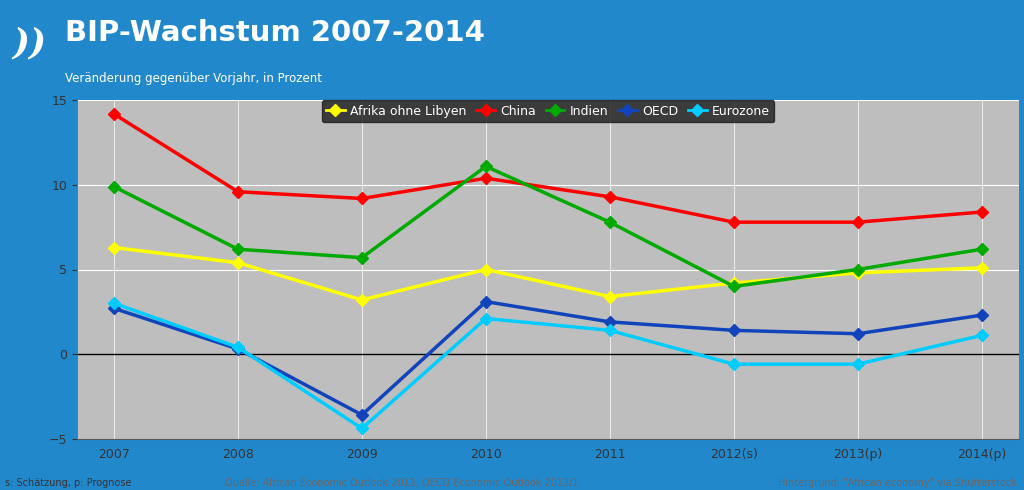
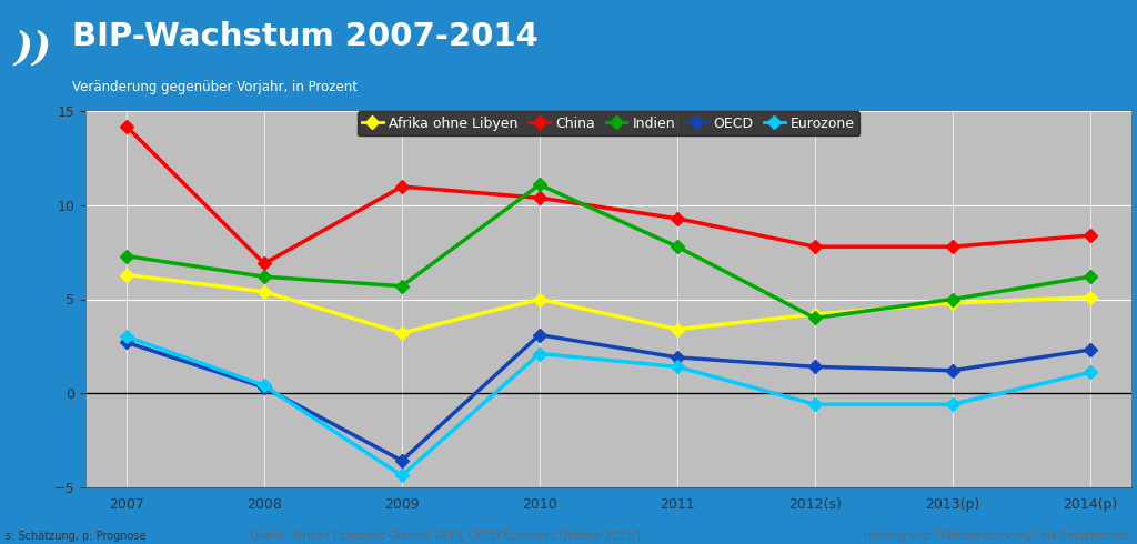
Indien/2007: 9.9 -> 7.3
China/2008: 9.6 -> 6.9
China/2009: 9.2 -> 11.0
